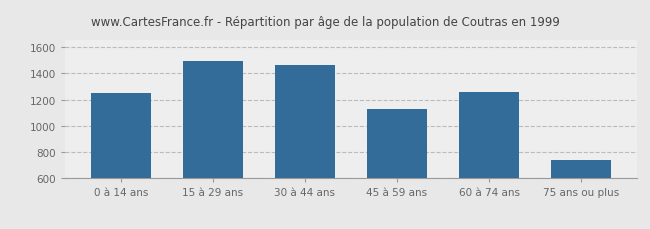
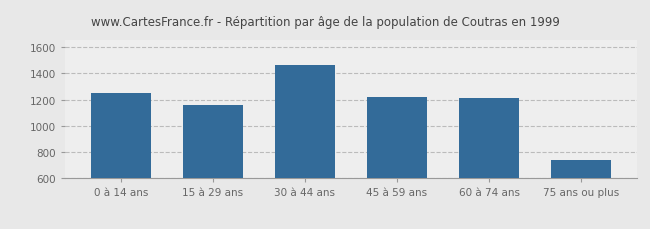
15 à 29 ans: 1490 -> 1160
45 à 59 ans: 1130 -> 1220
60 à 74 ans: 1260 -> 1220
